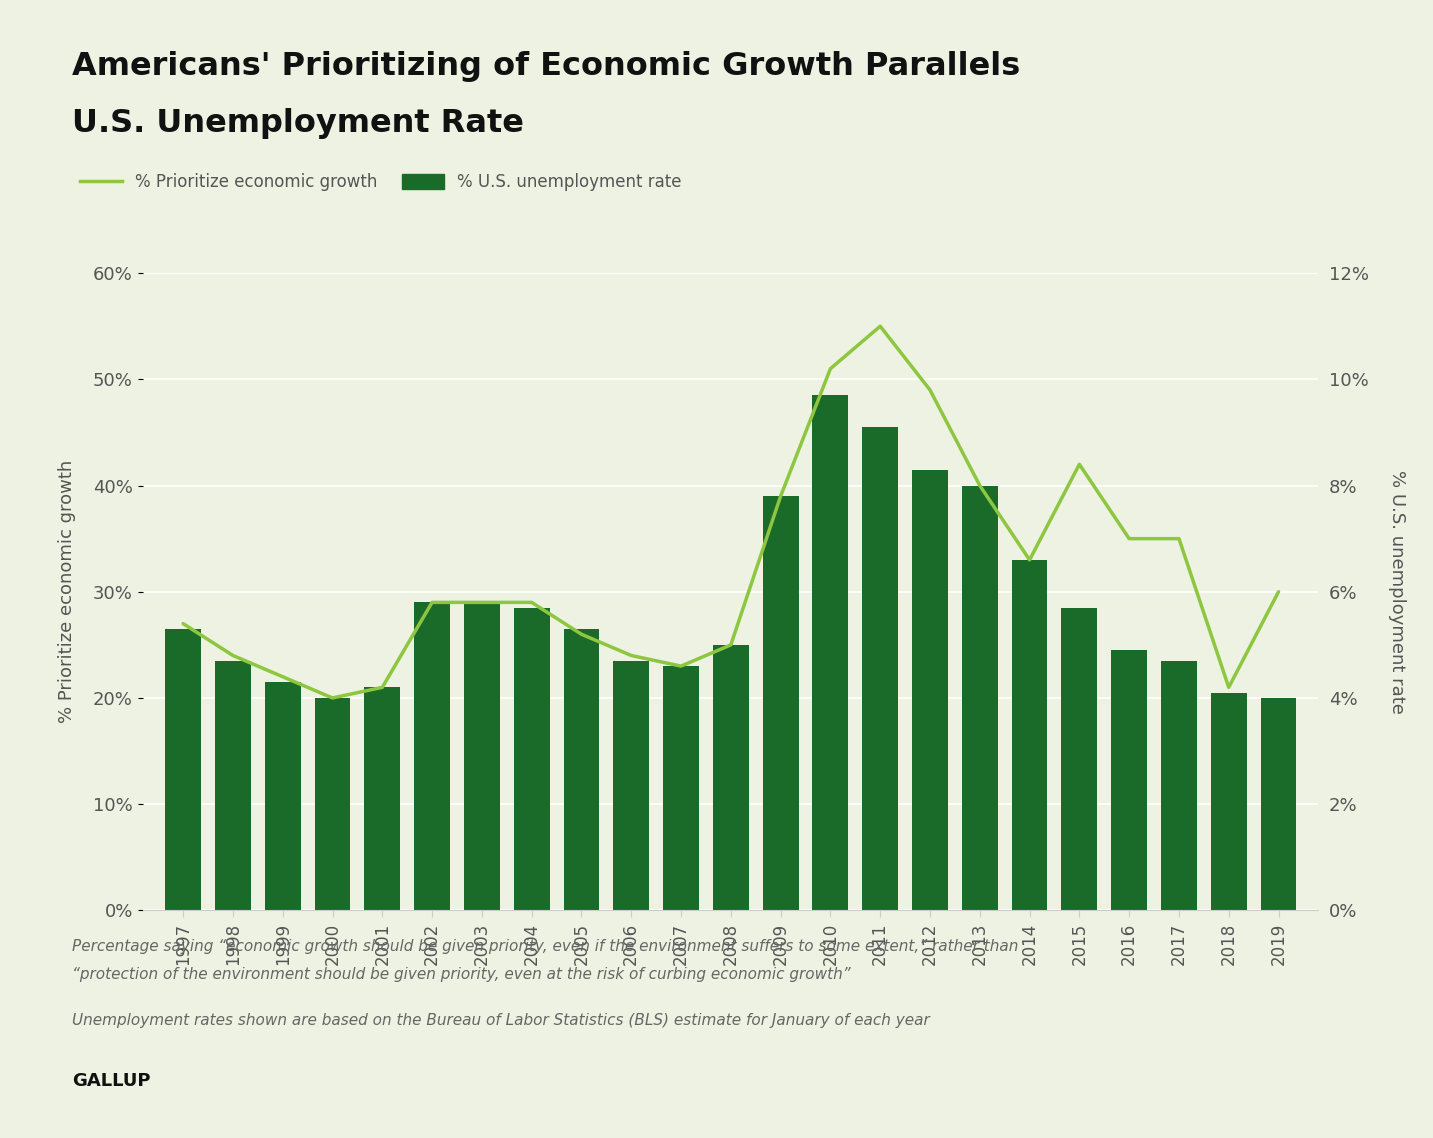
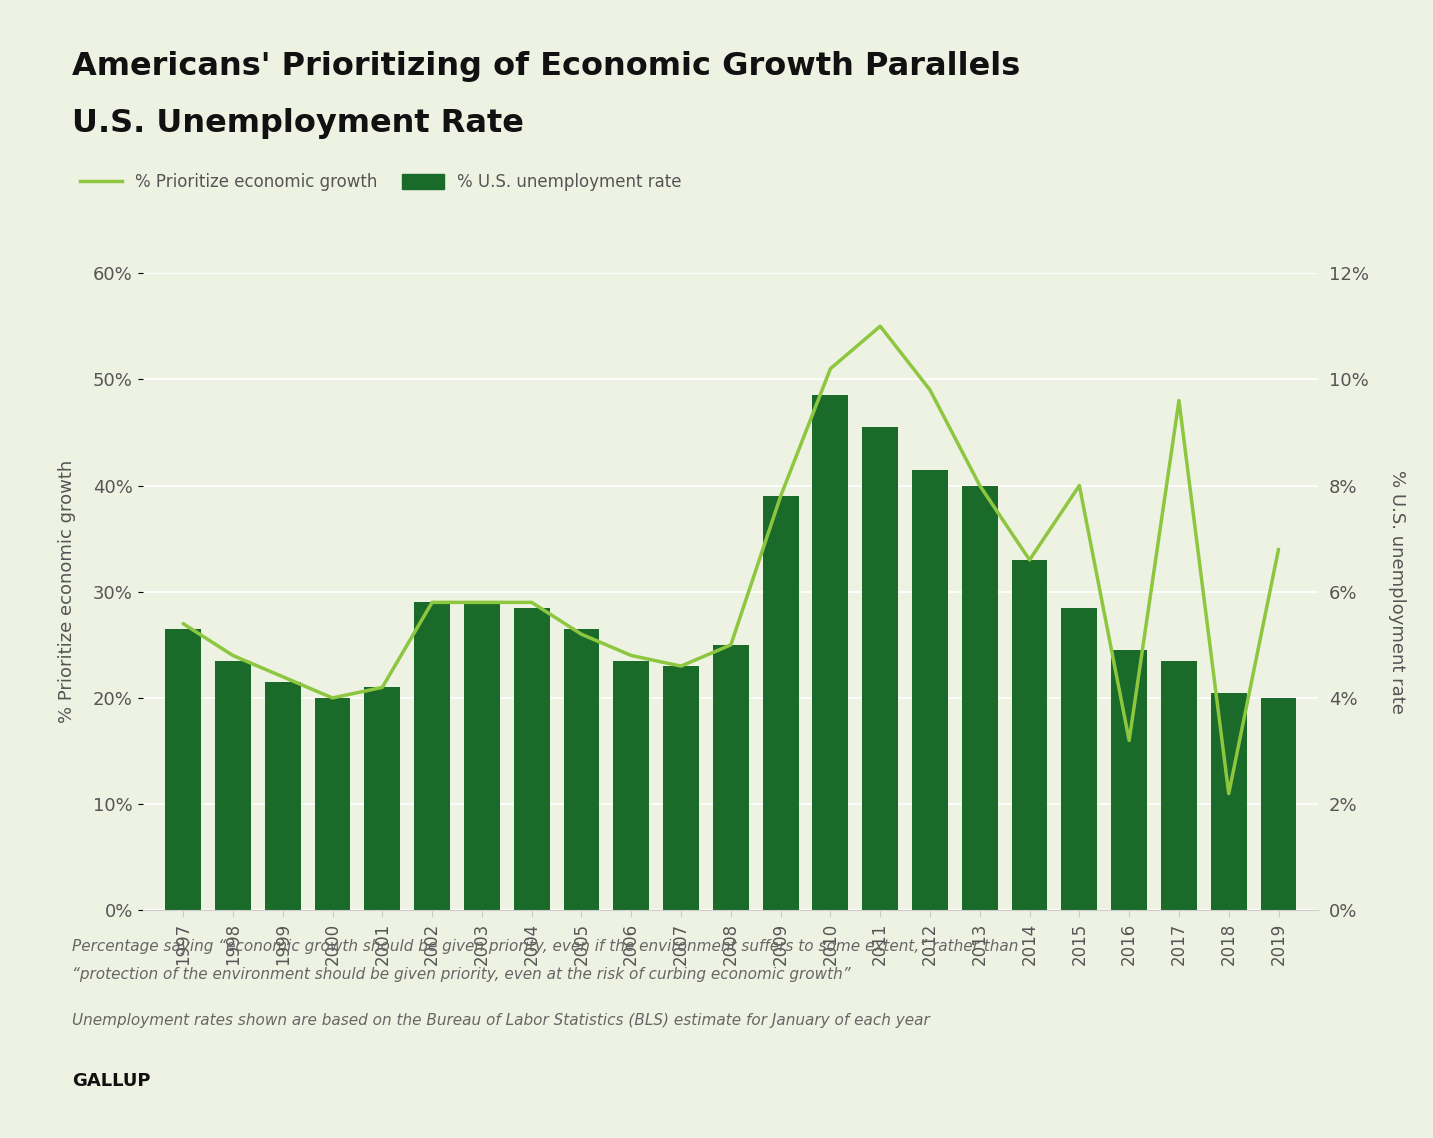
% Prioritize economic growth/2015: 42% -> 40%
% Prioritize economic growth/2016: 35% -> 16%
% Prioritize economic growth/2017: 35% -> 48%
% Prioritize economic growth/2018: 21% -> 11%
% Prioritize economic growth/2019: 30% -> 34%
